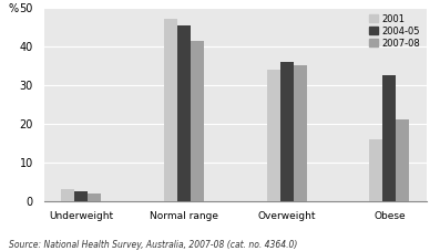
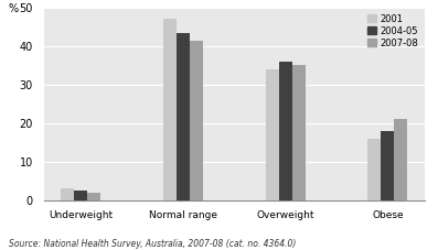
2004-05/Normal range: 45.5 -> 43.5
2004-05/Obese: 32.5 -> 18.0
